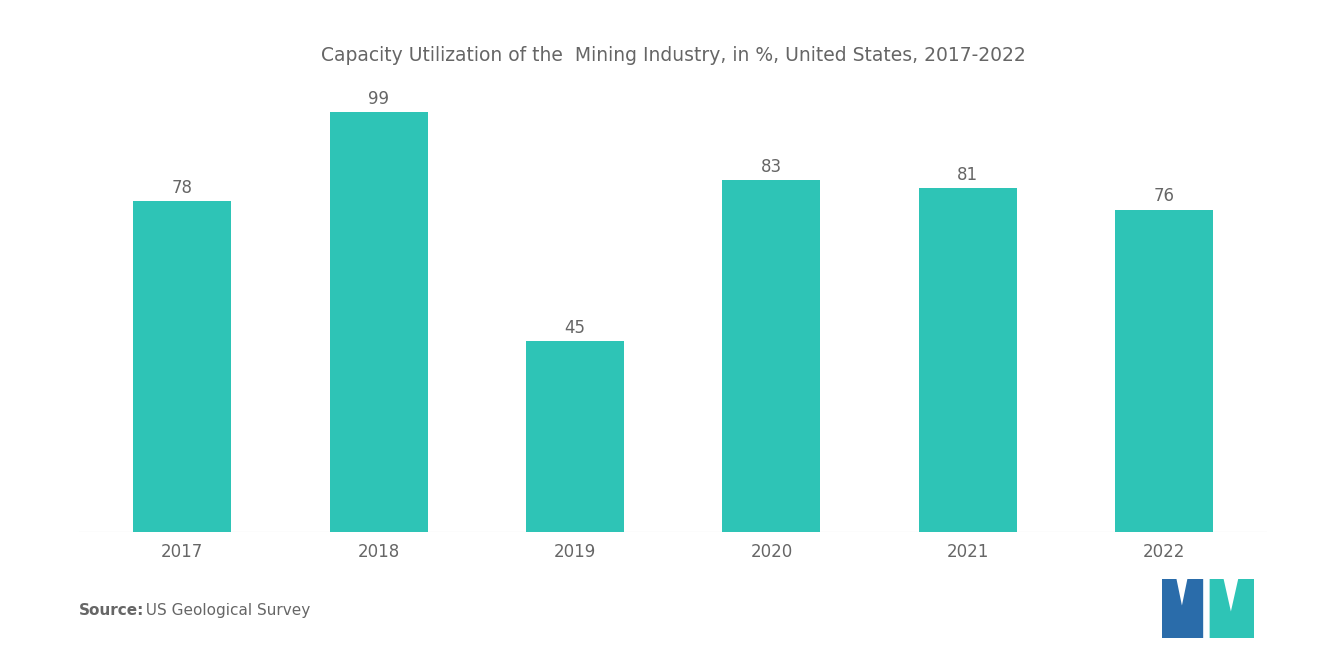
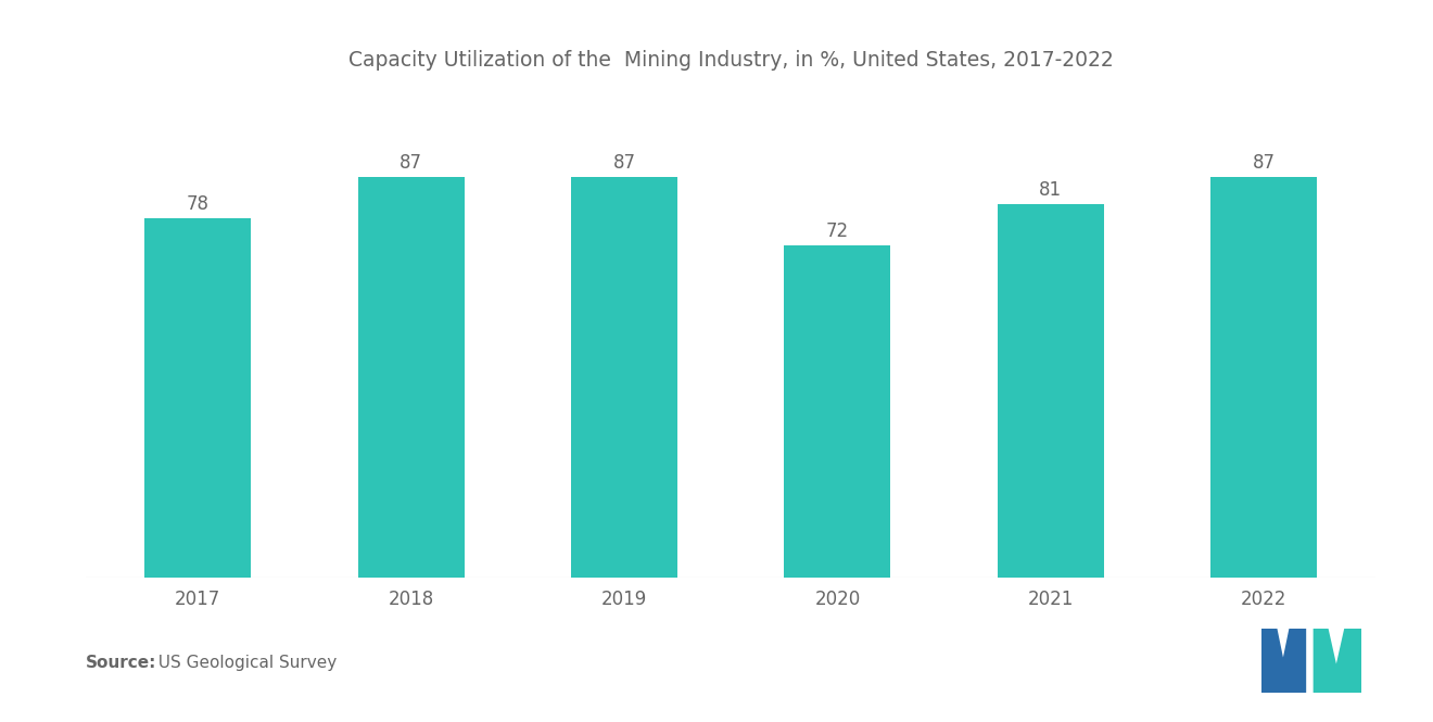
2018: 99 -> 87
2019: 45 -> 87
2020: 83 -> 72
2022: 76 -> 87
